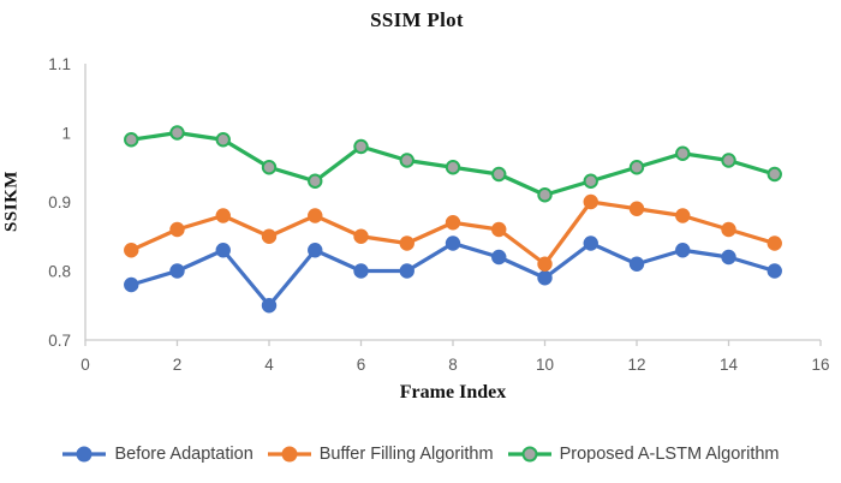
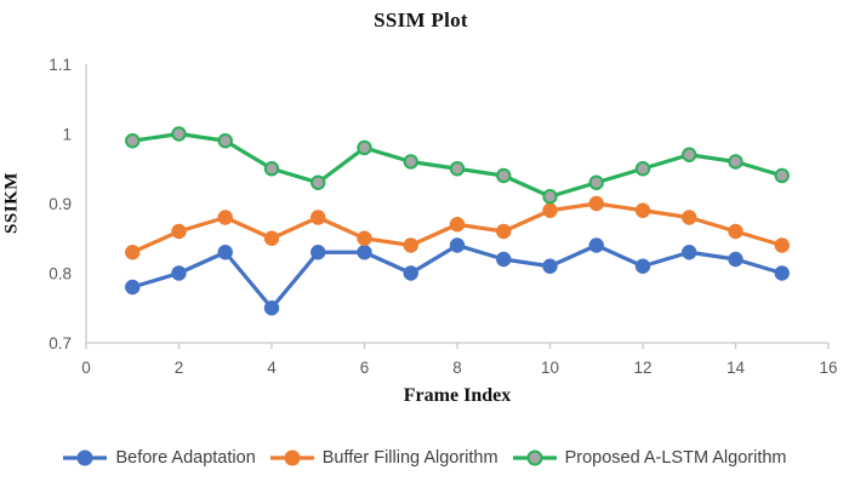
Before Adaptation/6: 0.80 -> 0.83
Before Adaptation/10: 0.79 -> 0.81
Buffer Filling Algorithm/10: 0.81 -> 0.89
